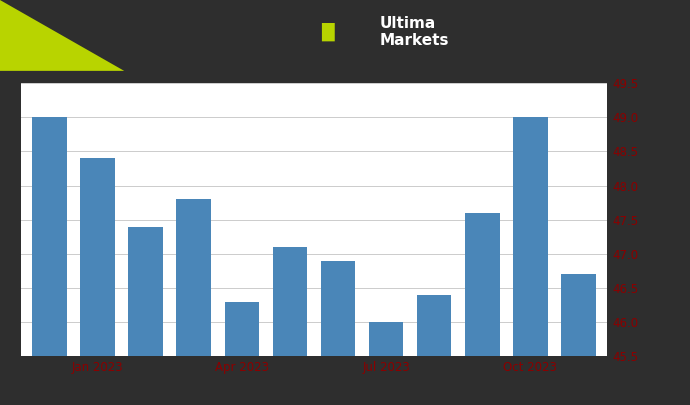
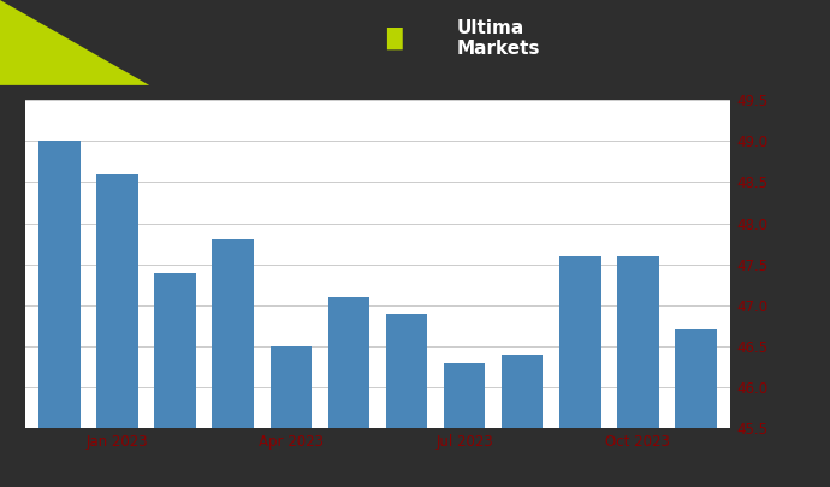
Jan 2023: 48.4 -> 48.6
Apr 2023: 46.3 -> 46.5
Jul 2023: 46.0 -> 46.3
Oct 2023: 49.0 -> 47.6
